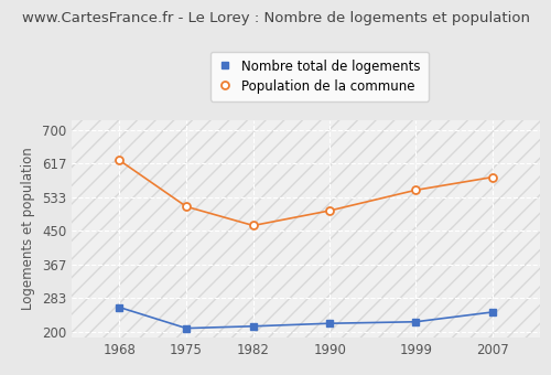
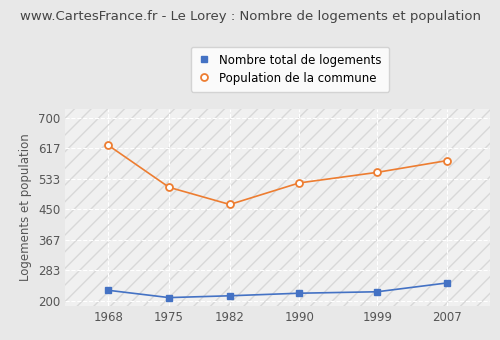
Nombre total de logements/1968: 260 -> 228
Population de la commune/1990: 500 -> 522
